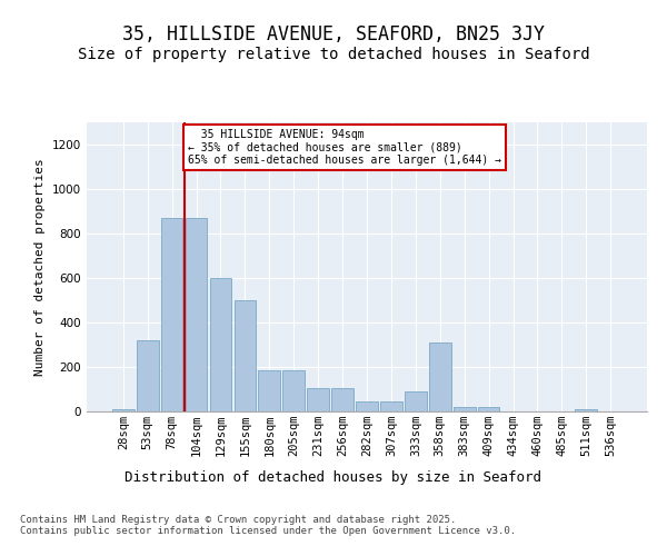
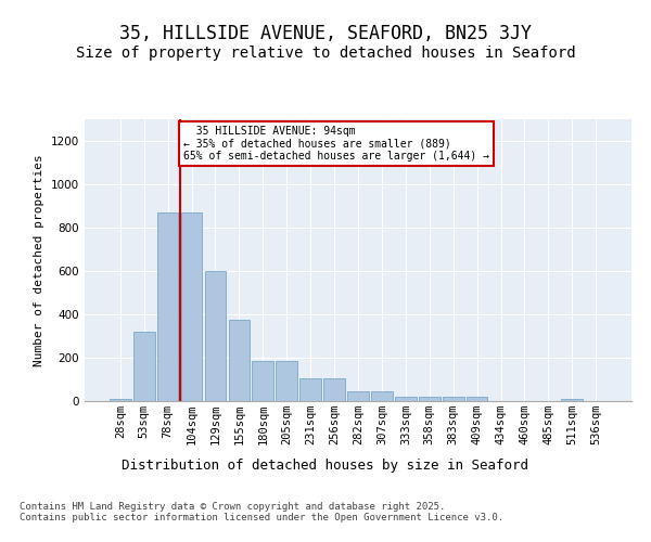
155sqm: 500 -> 375
333sqm: 90 -> 20
358sqm: 310 -> 18
